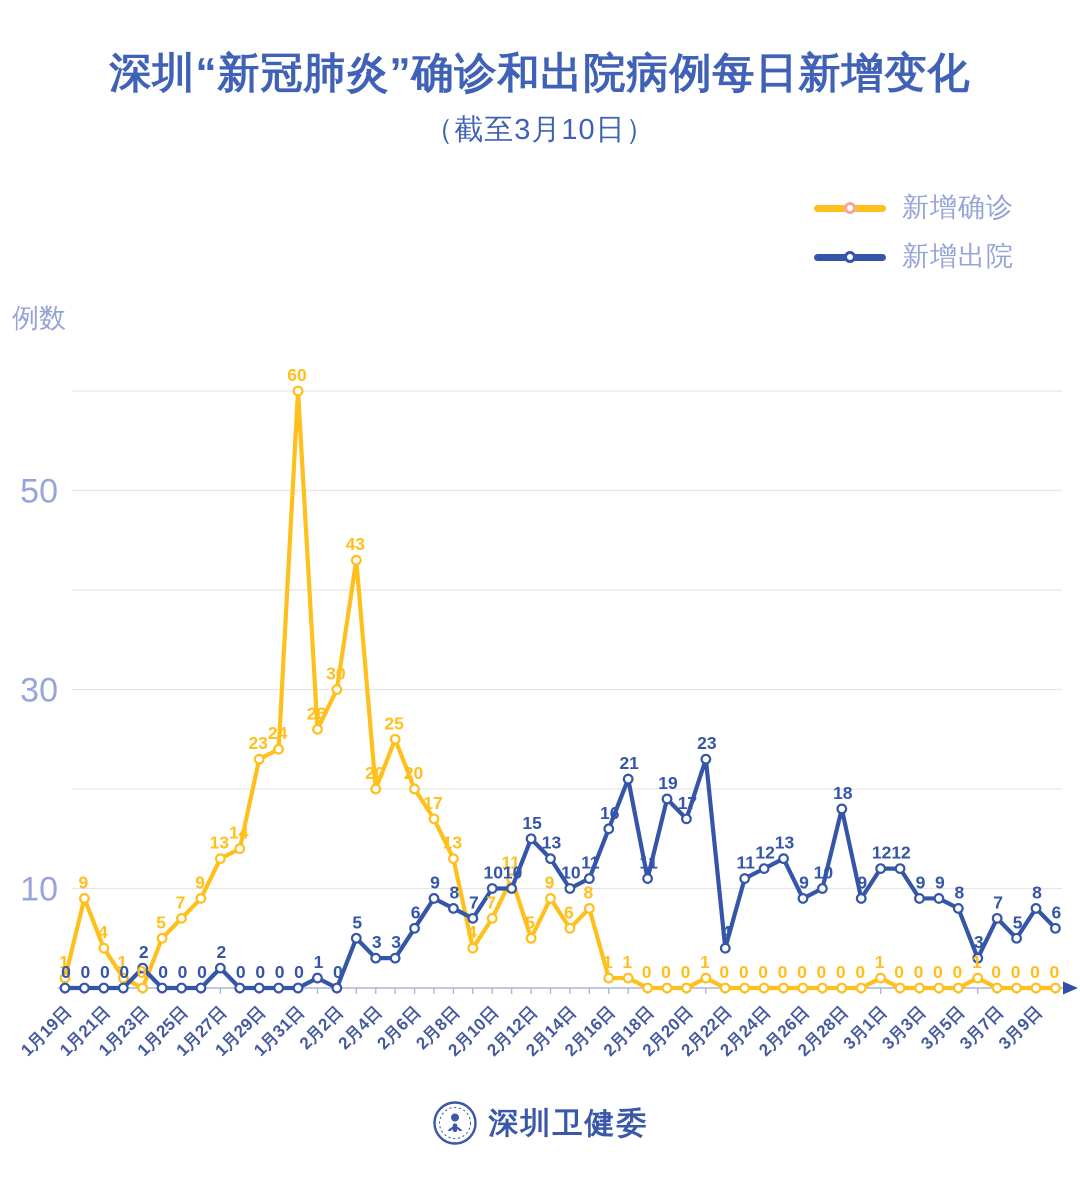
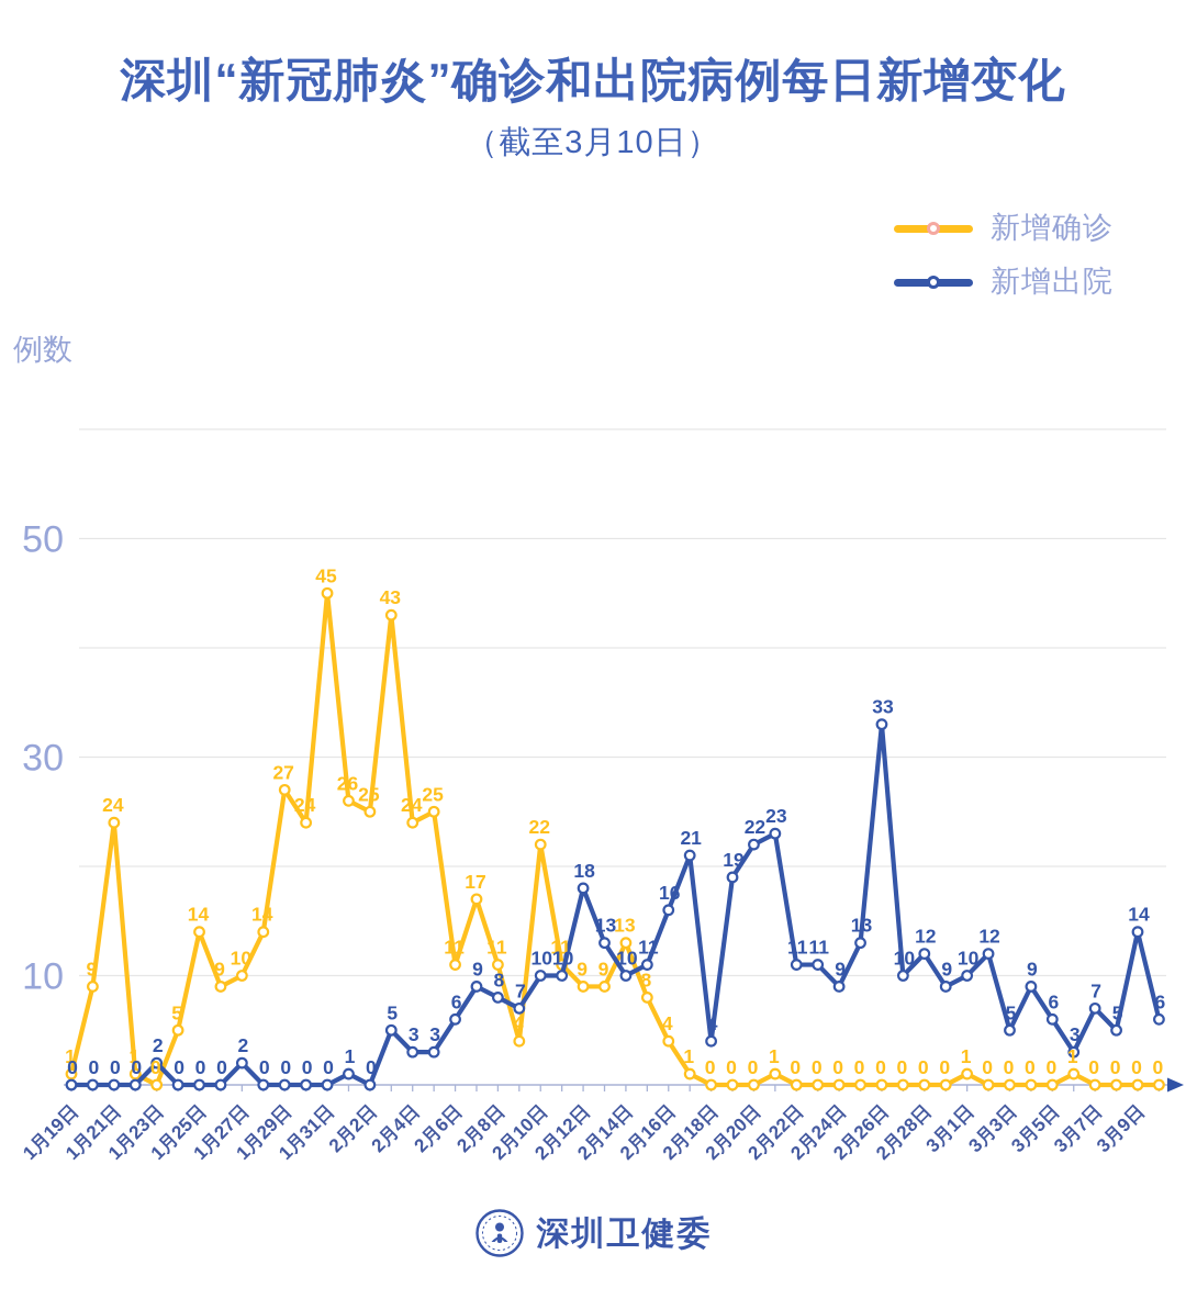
新增确诊/1月21日: 4 -> 24
新增确诊/1月25日: 7 -> 14
新增确诊/1月27日: 13 -> 10
新增确诊/1月29日: 23 -> 27
新增确诊/1月31日: 60 -> 45
新增确诊/2月2日: 30 -> 25
新增确诊/2月4日: 20 -> 24
新增确诊/2月6日: 20 -> 11
新增确诊/2月8日: 13 -> 11
新增确诊/2月10日: 7 -> 22
新增确诊/2月12日: 5 -> 9
新增出院/2月12日: 15 -> 18
新增确诊/2月14日: 6 -> 13
新增确诊/2月16日: 1 -> 4
新增出院/2月18日: 11 -> 4
新增出院/2月20日: 17 -> 22
新增出院/2月22日: 4 -> 11
新增出院/2月24日: 12 -> 9
新增出院/2月26日: 9 -> 33
新增出院/2月28日: 18 -> 12
新增出院/3月1日: 12 -> 10
新增出院/3月3日: 9 -> 5
新增出院/3月5日: 8 -> 6
新增出院/3月9日: 8 -> 14
